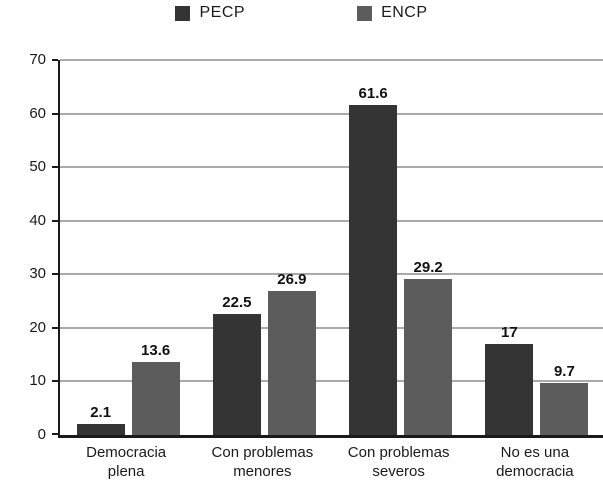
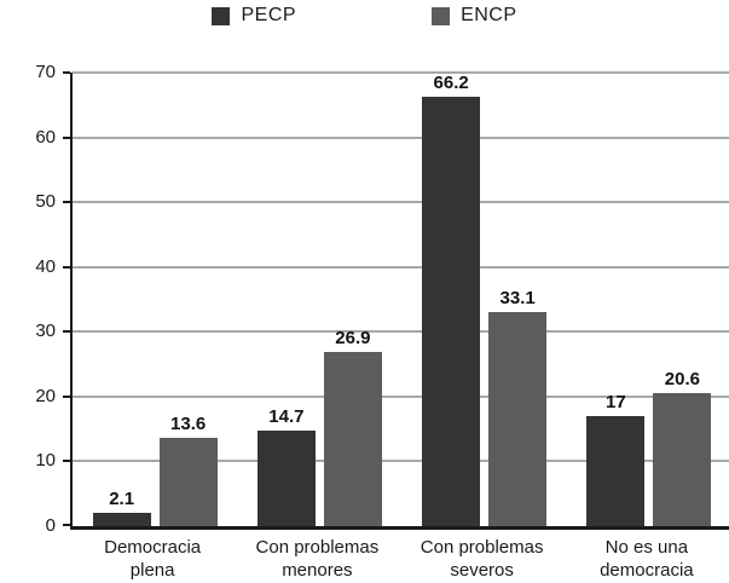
PECP/Con problemas menores: 22.5 -> 14.7
PECP/Con problemas severos: 61.6 -> 66.2
ENCP/Con problemas severos: 29.2 -> 33.1
ENCP/No es una democracia: 9.7 -> 20.6
